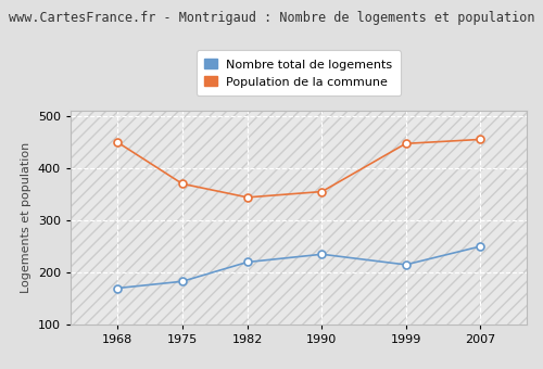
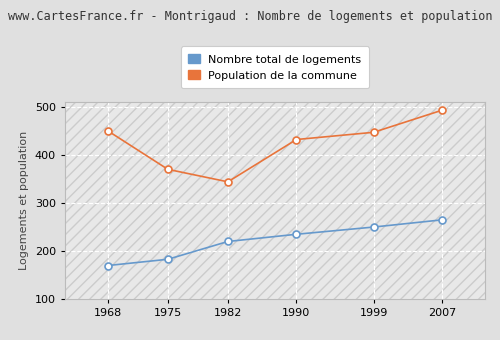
Population de la commune/1990: 355 -> 432
Nombre total de logements/1999: 215 -> 250
Nombre total de logements/2007: 250 -> 265
Population de la commune/2007: 455 -> 493
